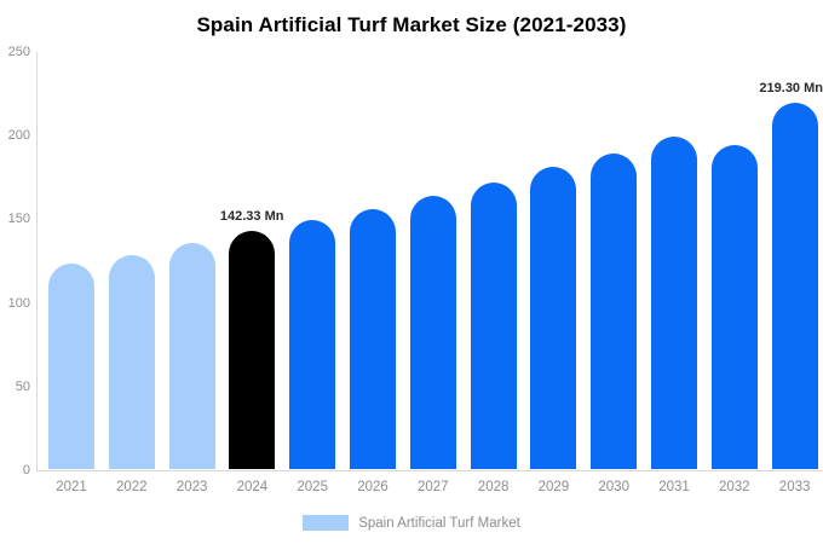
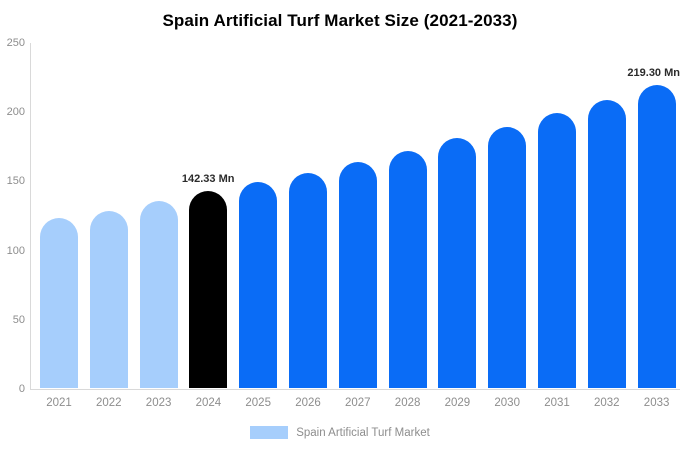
2032: 194 -> 208
